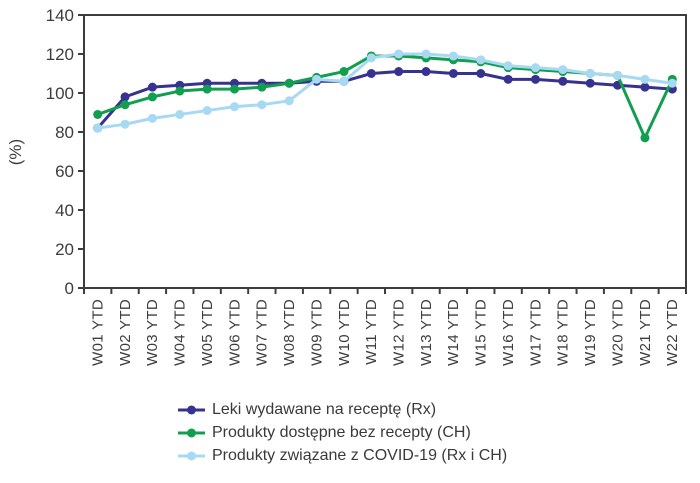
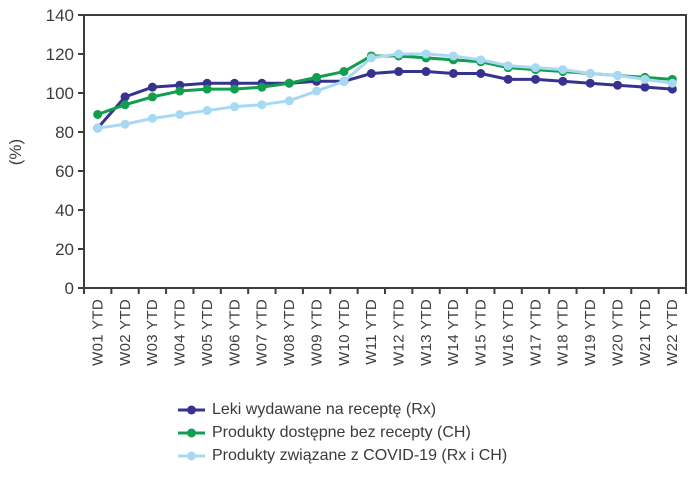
Produkty związane z COVID-19 (Rx i CH)/W09 YTD: 107 -> 101
Produkty dostępne bez recepty (CH)/W21 YTD: 77 -> 108
